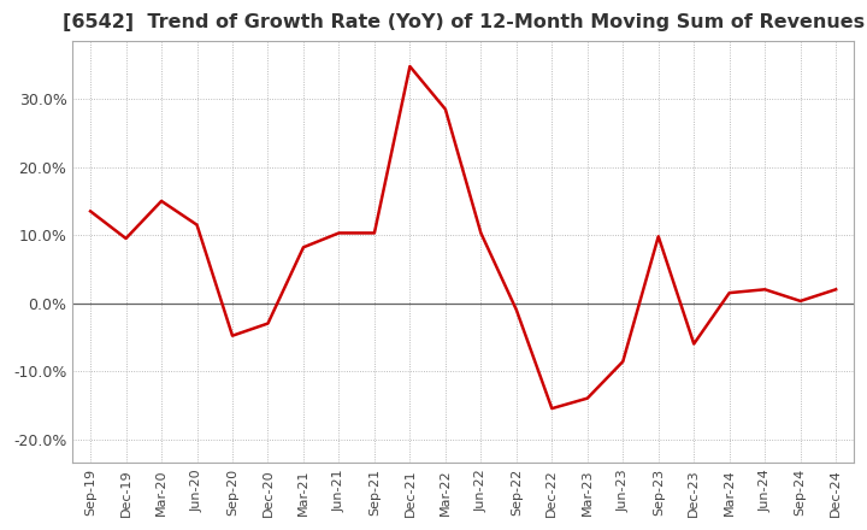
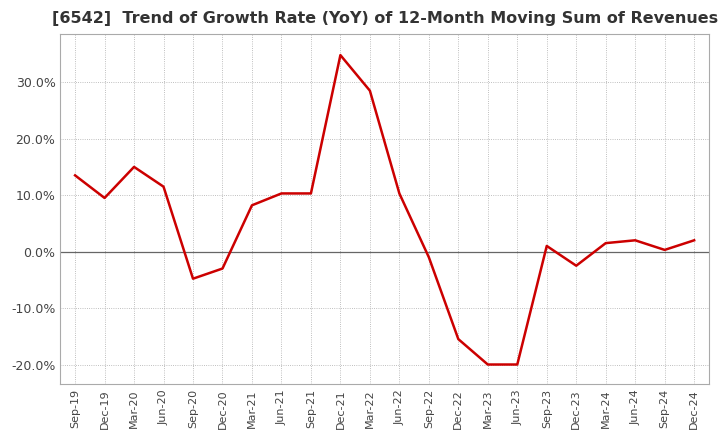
Mar-23: -14.0% -> -20.0%
Jun-23: -8.6% -> -20.0%
Sep-23: 9.8% -> 1.0%
Dec-23: -6.0% -> -2.5%
